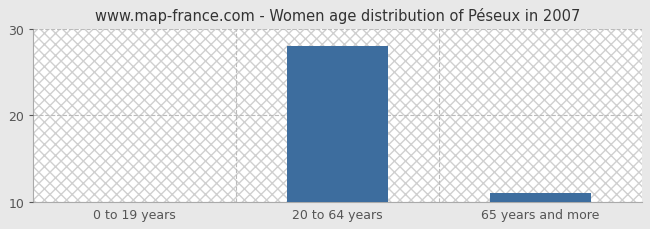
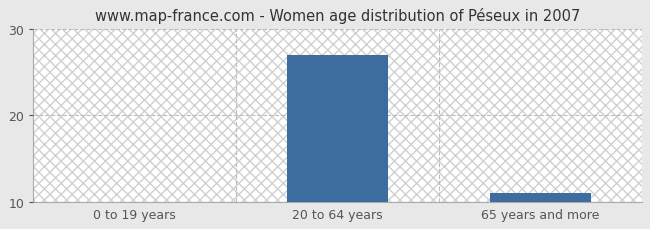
20 to 64 years: 28 -> 27
